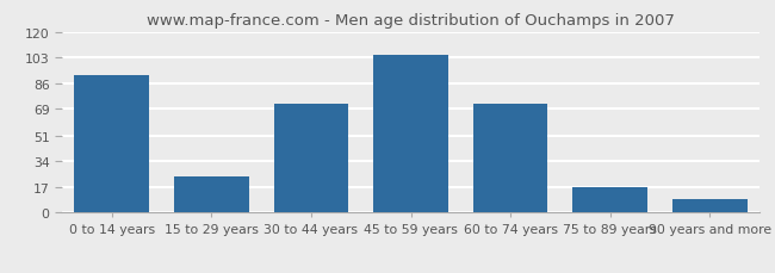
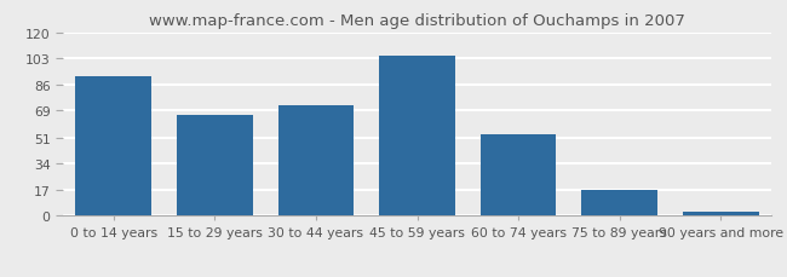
15 to 29 years: 24 -> 66
60 to 74 years: 72 -> 53
90 years and more: 9 -> 3
